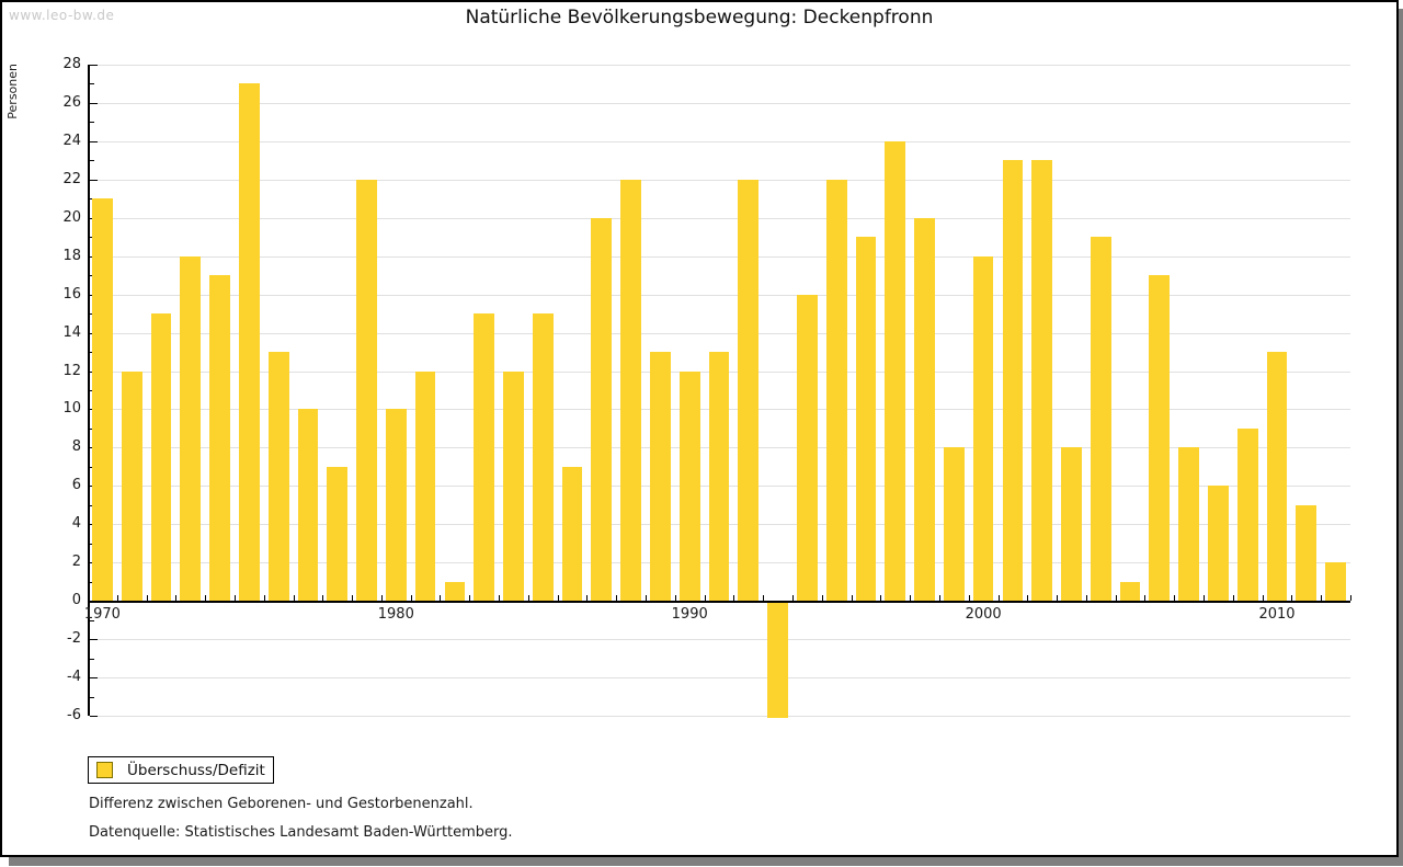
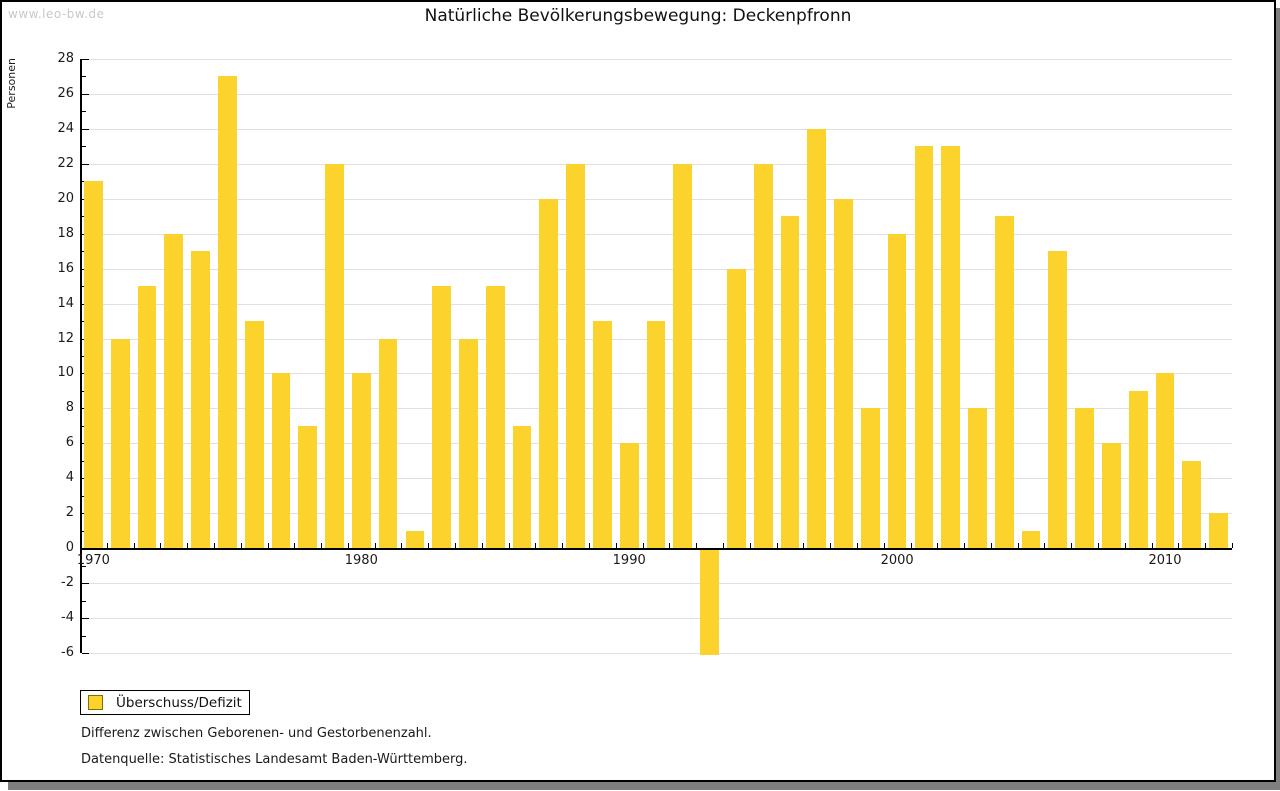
1990: 12 -> 6
2010: 13 -> 10
